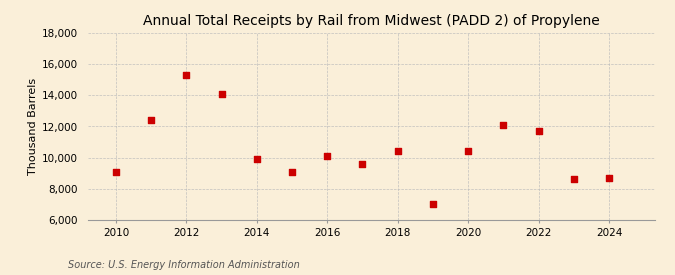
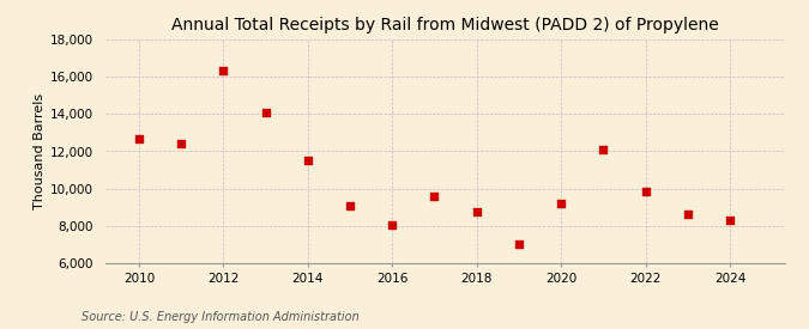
2010: 9,100 -> 12,700
2012: 15,300 -> 16,300
2014: 9,900 -> 11,500
2016: 10,100 -> 8,000
2018: 10,400 -> 8,800
2020: 10,400 -> 9,200
2022: 11,700 -> 9,800
2024: 8,700 -> 8,300
